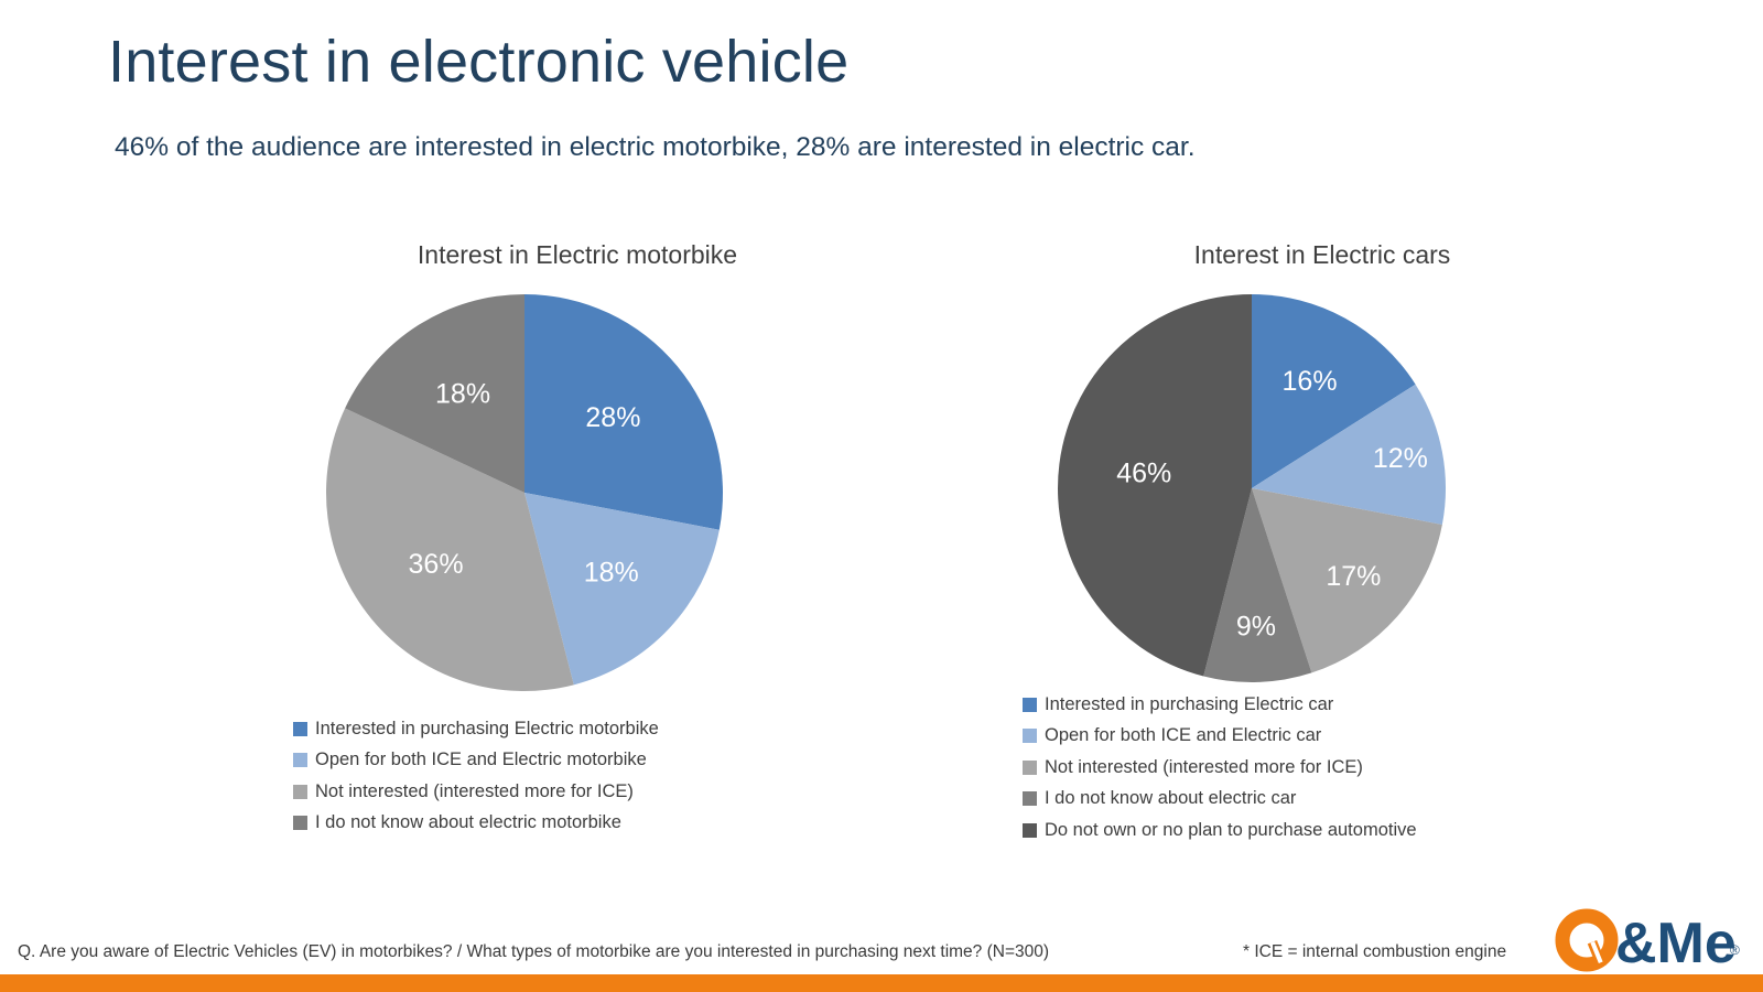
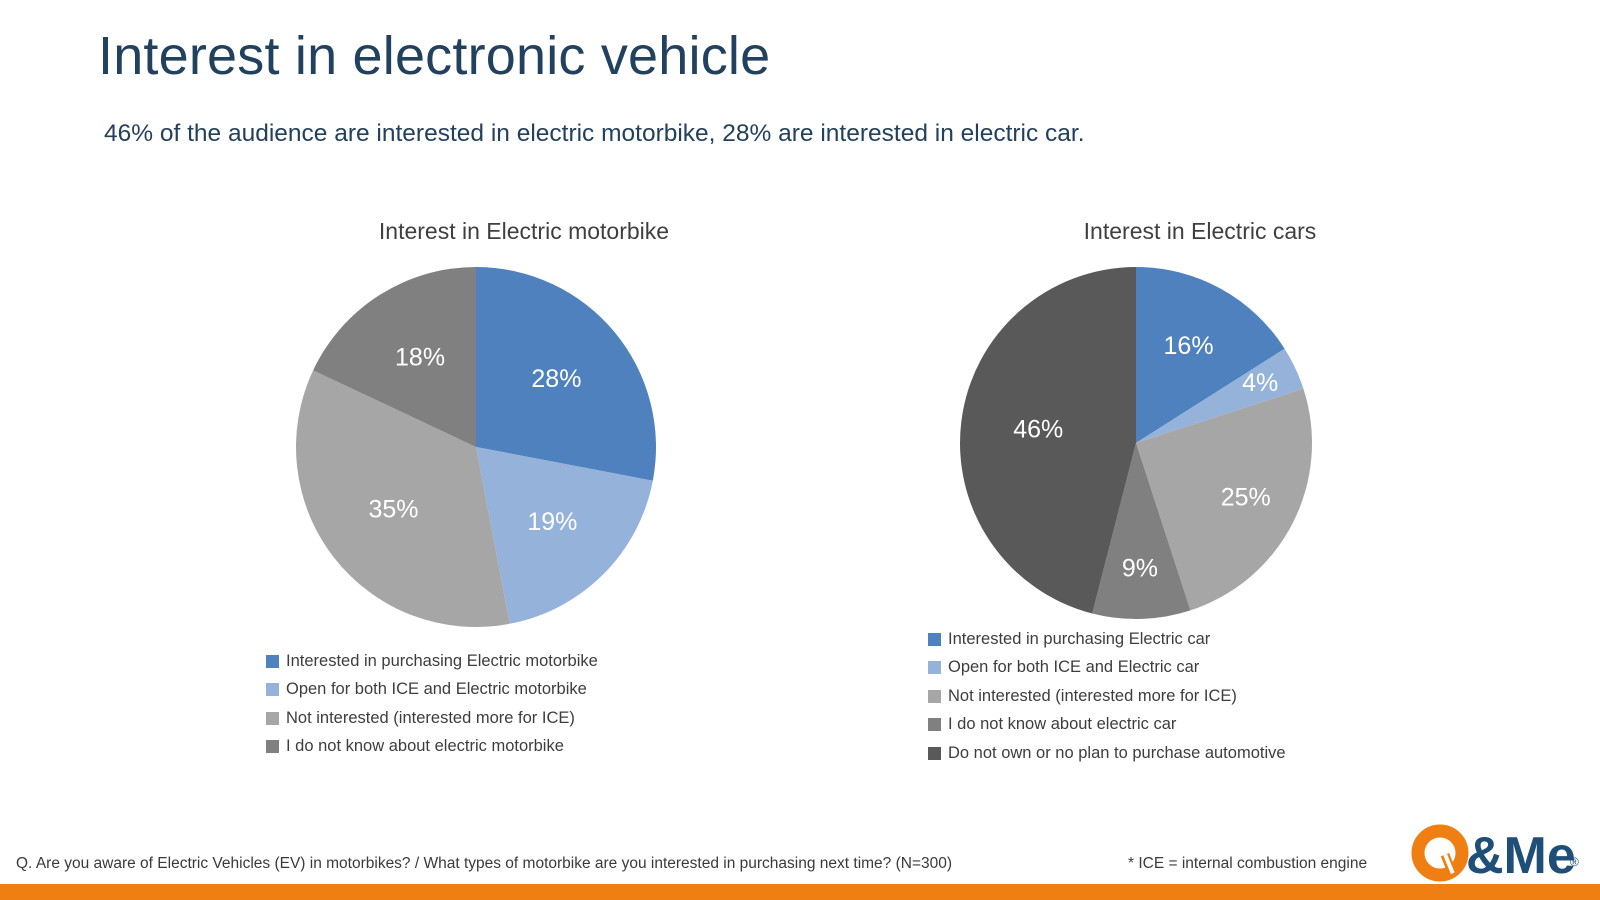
Interest in Electric motorbike/Open for both ICE and Electric motorbike: 18% -> 19%
Interest in Electric motorbike/Not interested (interested more for ICE): 36% -> 35%
Interest in Electric cars/Open for both ICE and Electric car: 12% -> 4%
Interest in Electric cars/Not interested (interested more for ICE): 17% -> 25%
